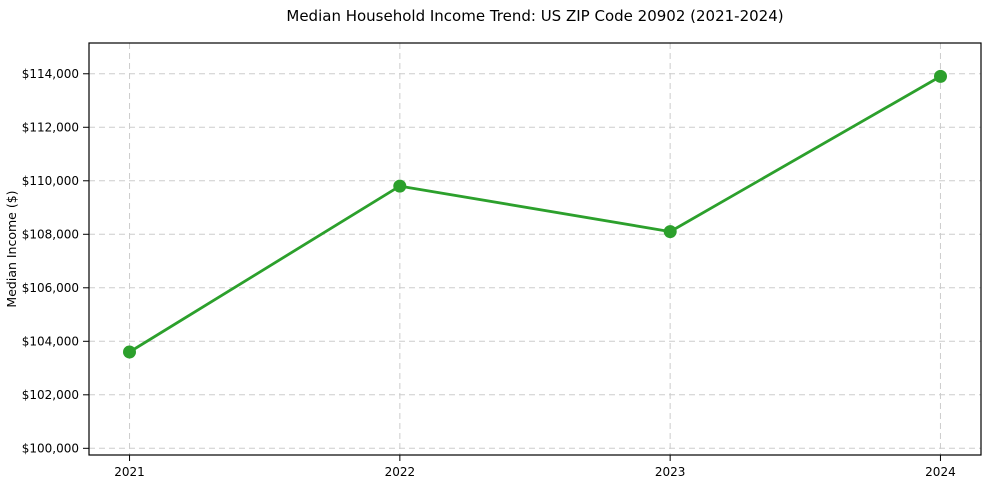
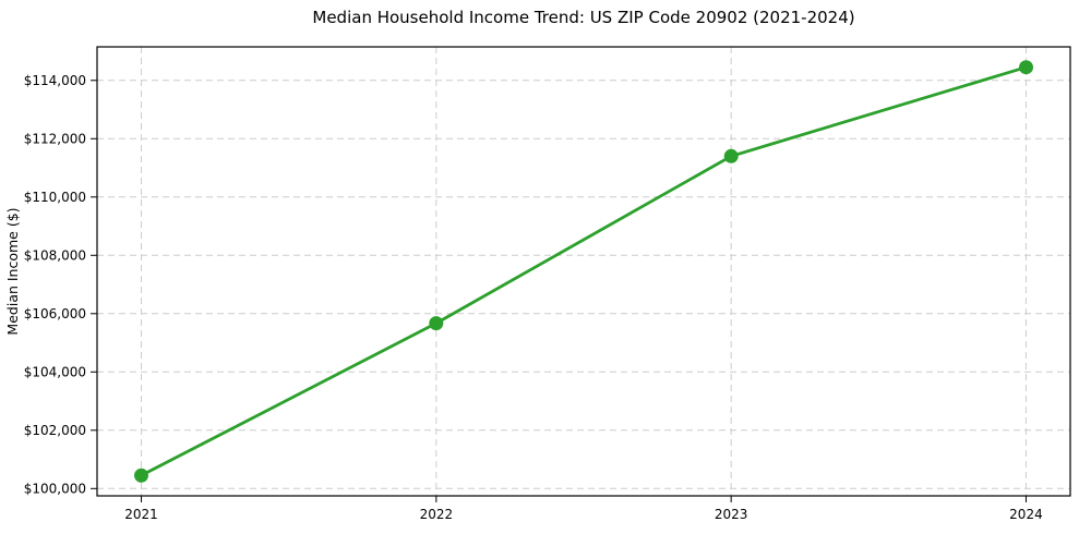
2021: $103600 -> $100400
2022: $109800 -> $105700
2023: $108100 -> $111400
2024: $113900 -> $114400
